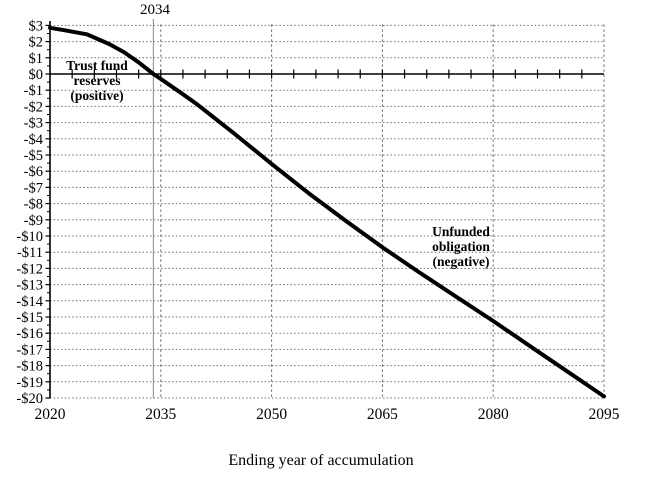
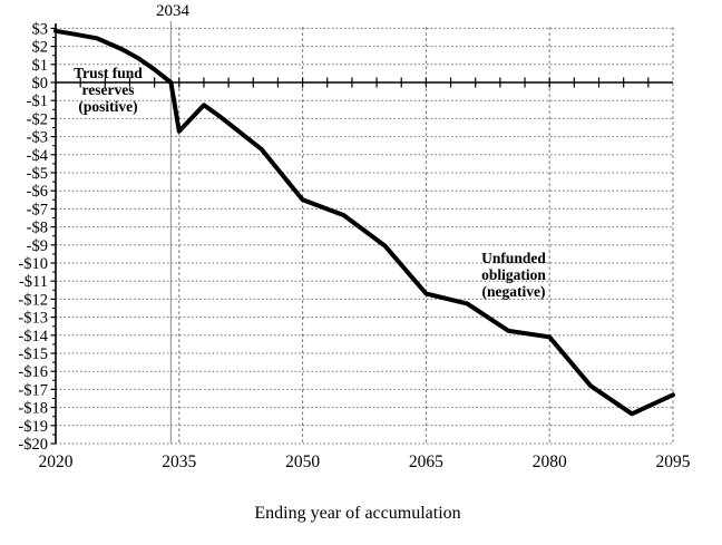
2035: -$0.3 -> -$2.7
2050: -$5.5 -> -$6.5
2065: -$10.7 -> -$11.7
2080: -$15.2 -> -$14.1
2095: -$19.9 -> -$17.3
